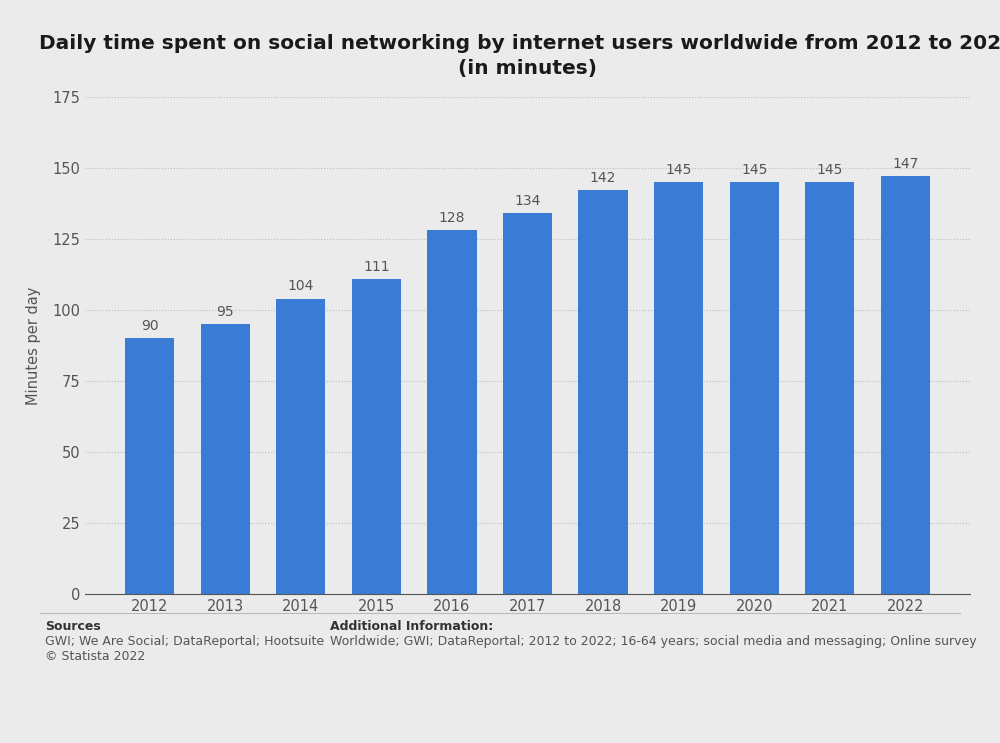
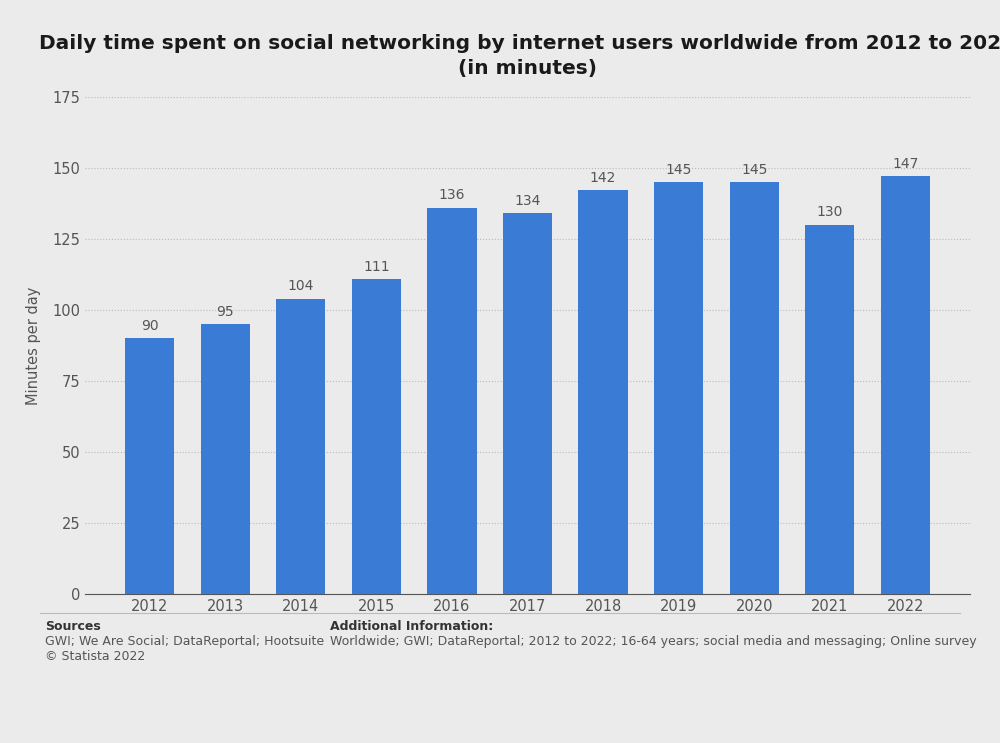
2016: 128 -> 136
2021: 145 -> 130
